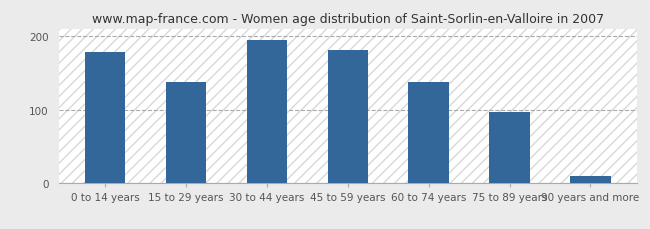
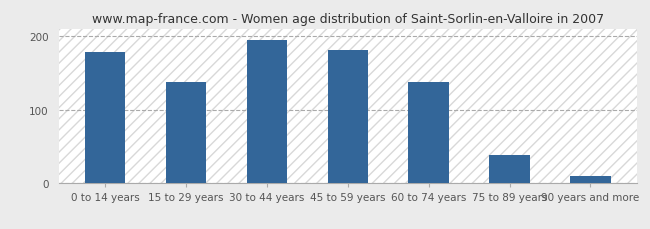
75 to 89 years: 97 -> 38
